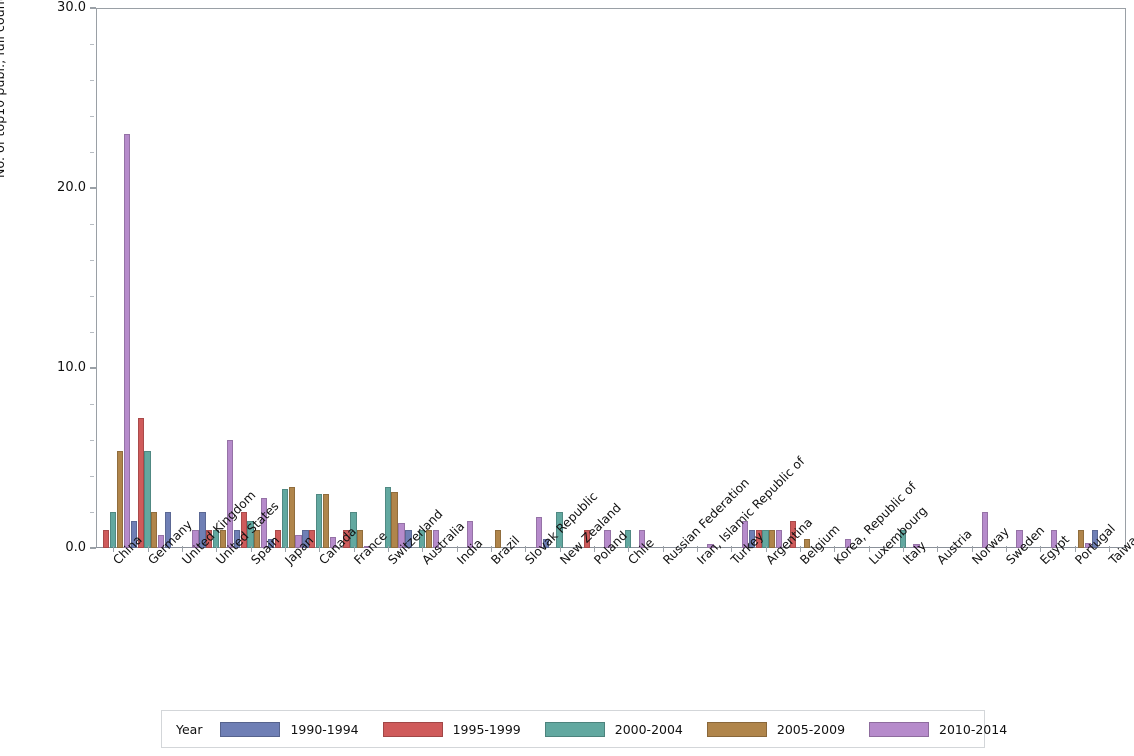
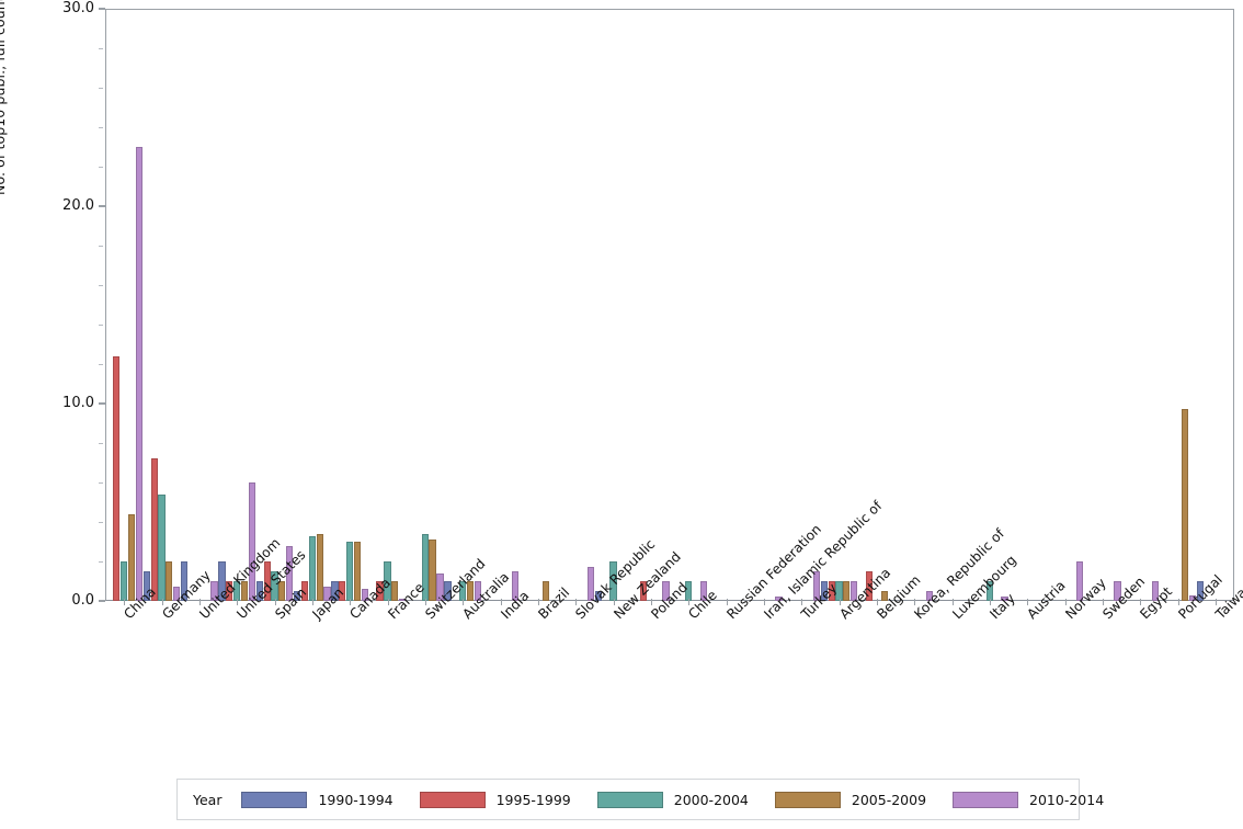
1995-1999/China: 1.0 -> 12.4
2005-2009/China: 5.4 -> 4.4
2005-2009/Portugal: 1.0 -> 9.7
